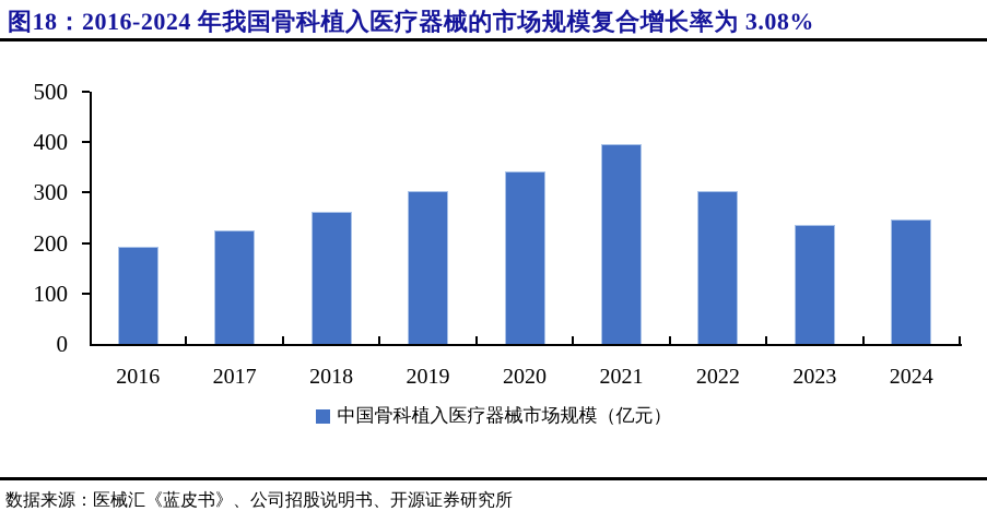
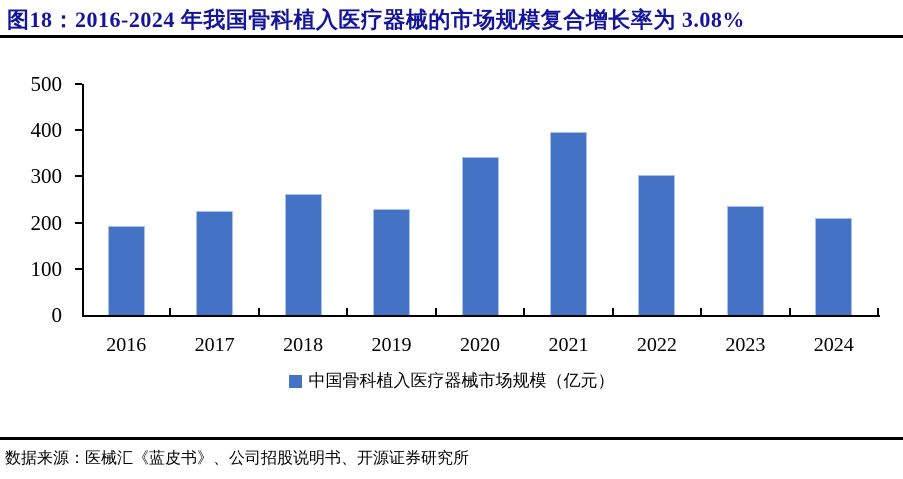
2019: 300 -> 230
2024: 250 -> 210
